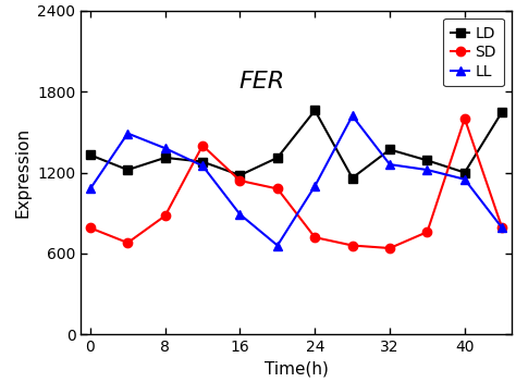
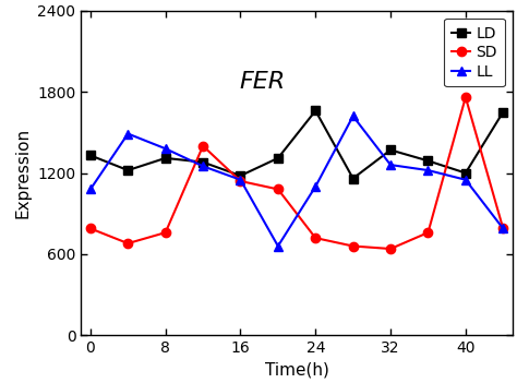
SD/8: 880 -> 760
LL/16: 890 -> 1150
SD/40: 1600 -> 1760
